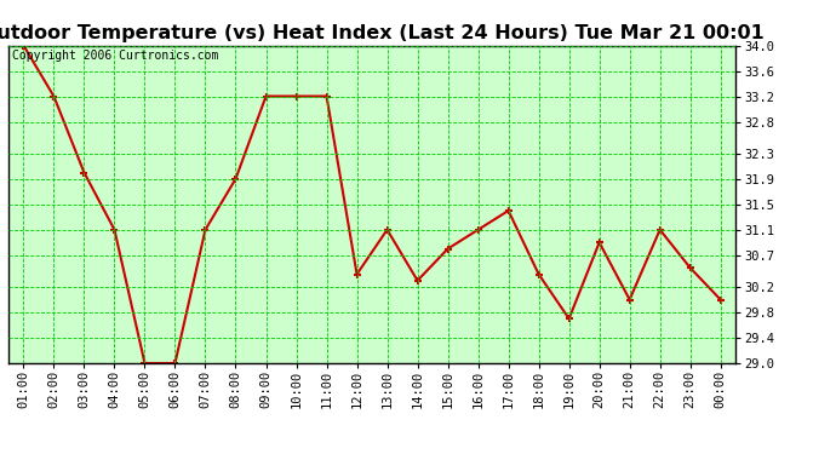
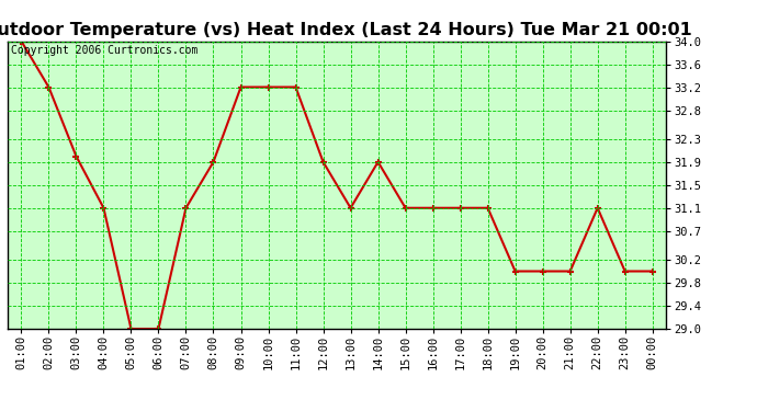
12:00: 30.4 -> 31.9
14:00: 30.3 -> 31.9
15:00: 30.8 -> 31.1
17:00: 31.4 -> 31.1
18:00: 30.4 -> 31.1
19:00: 29.7 -> 30.0
20:00: 30.9 -> 30.0
23:00: 30.5 -> 30.0
